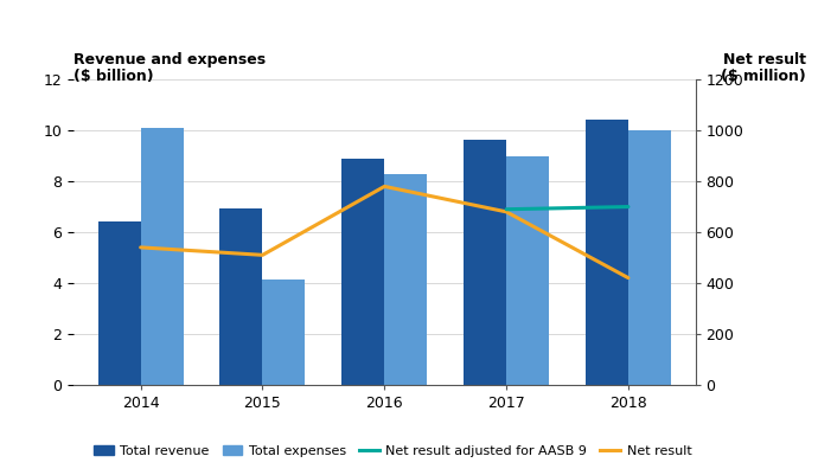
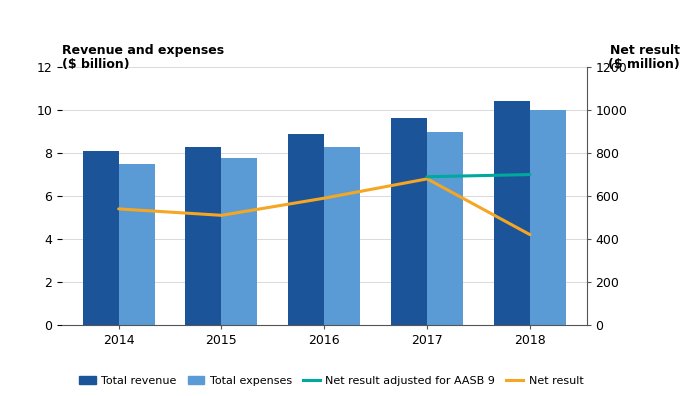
Total revenue/2014: 6.40 -> 8.10
Total expenses/2014: 10.10 -> 7.50
Total revenue/2015: 6.95 -> 8.30
Total expenses/2015: 4.15 -> 7.75
Net result/2016: 780 -> 590
